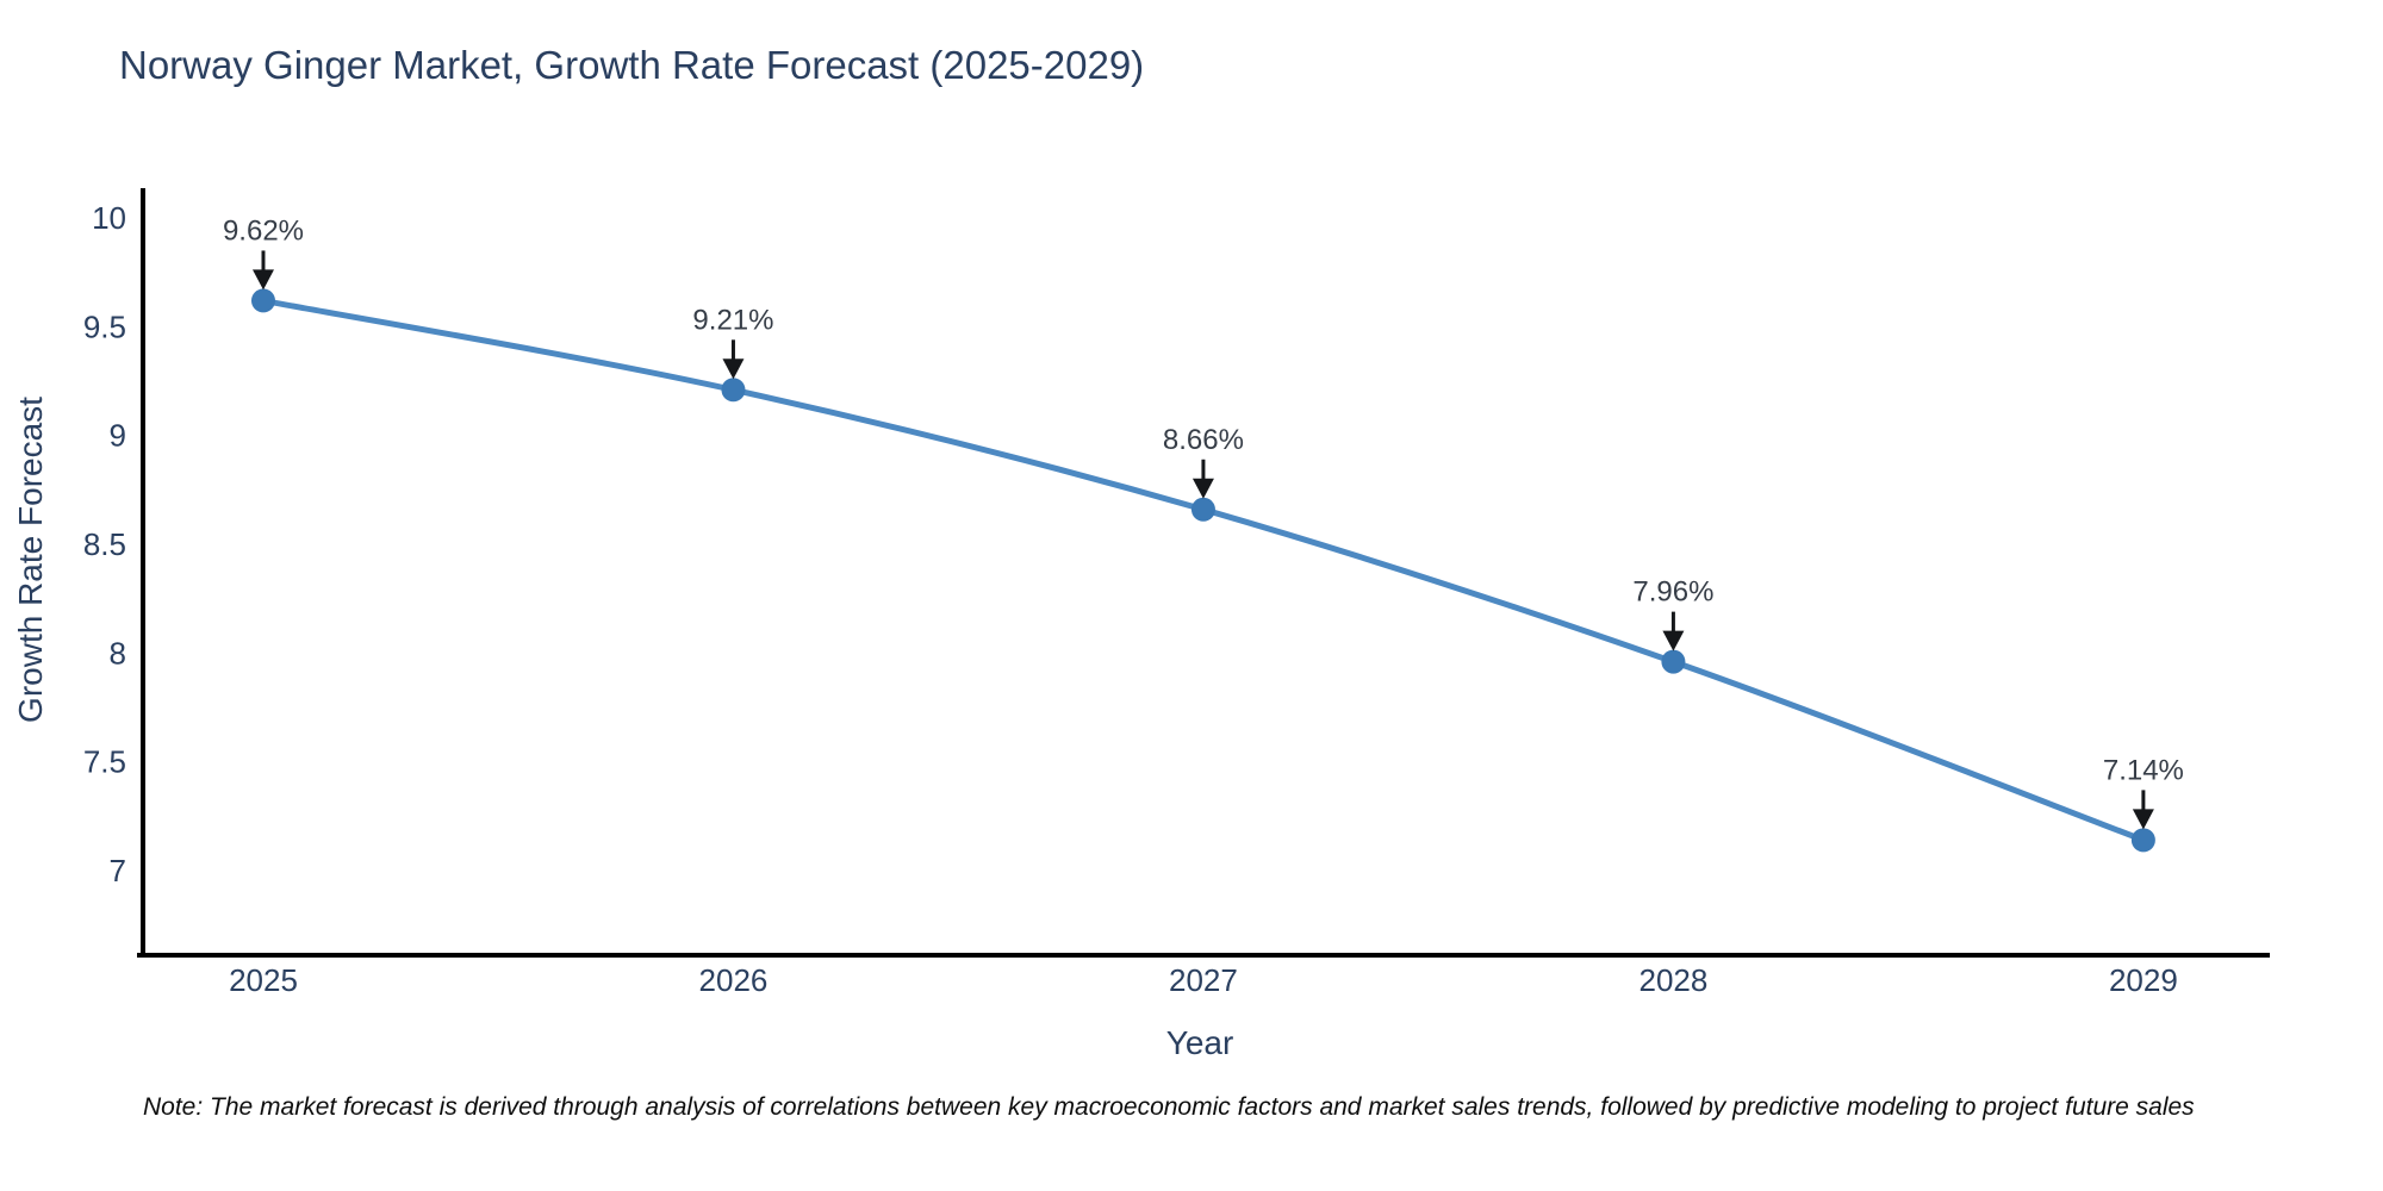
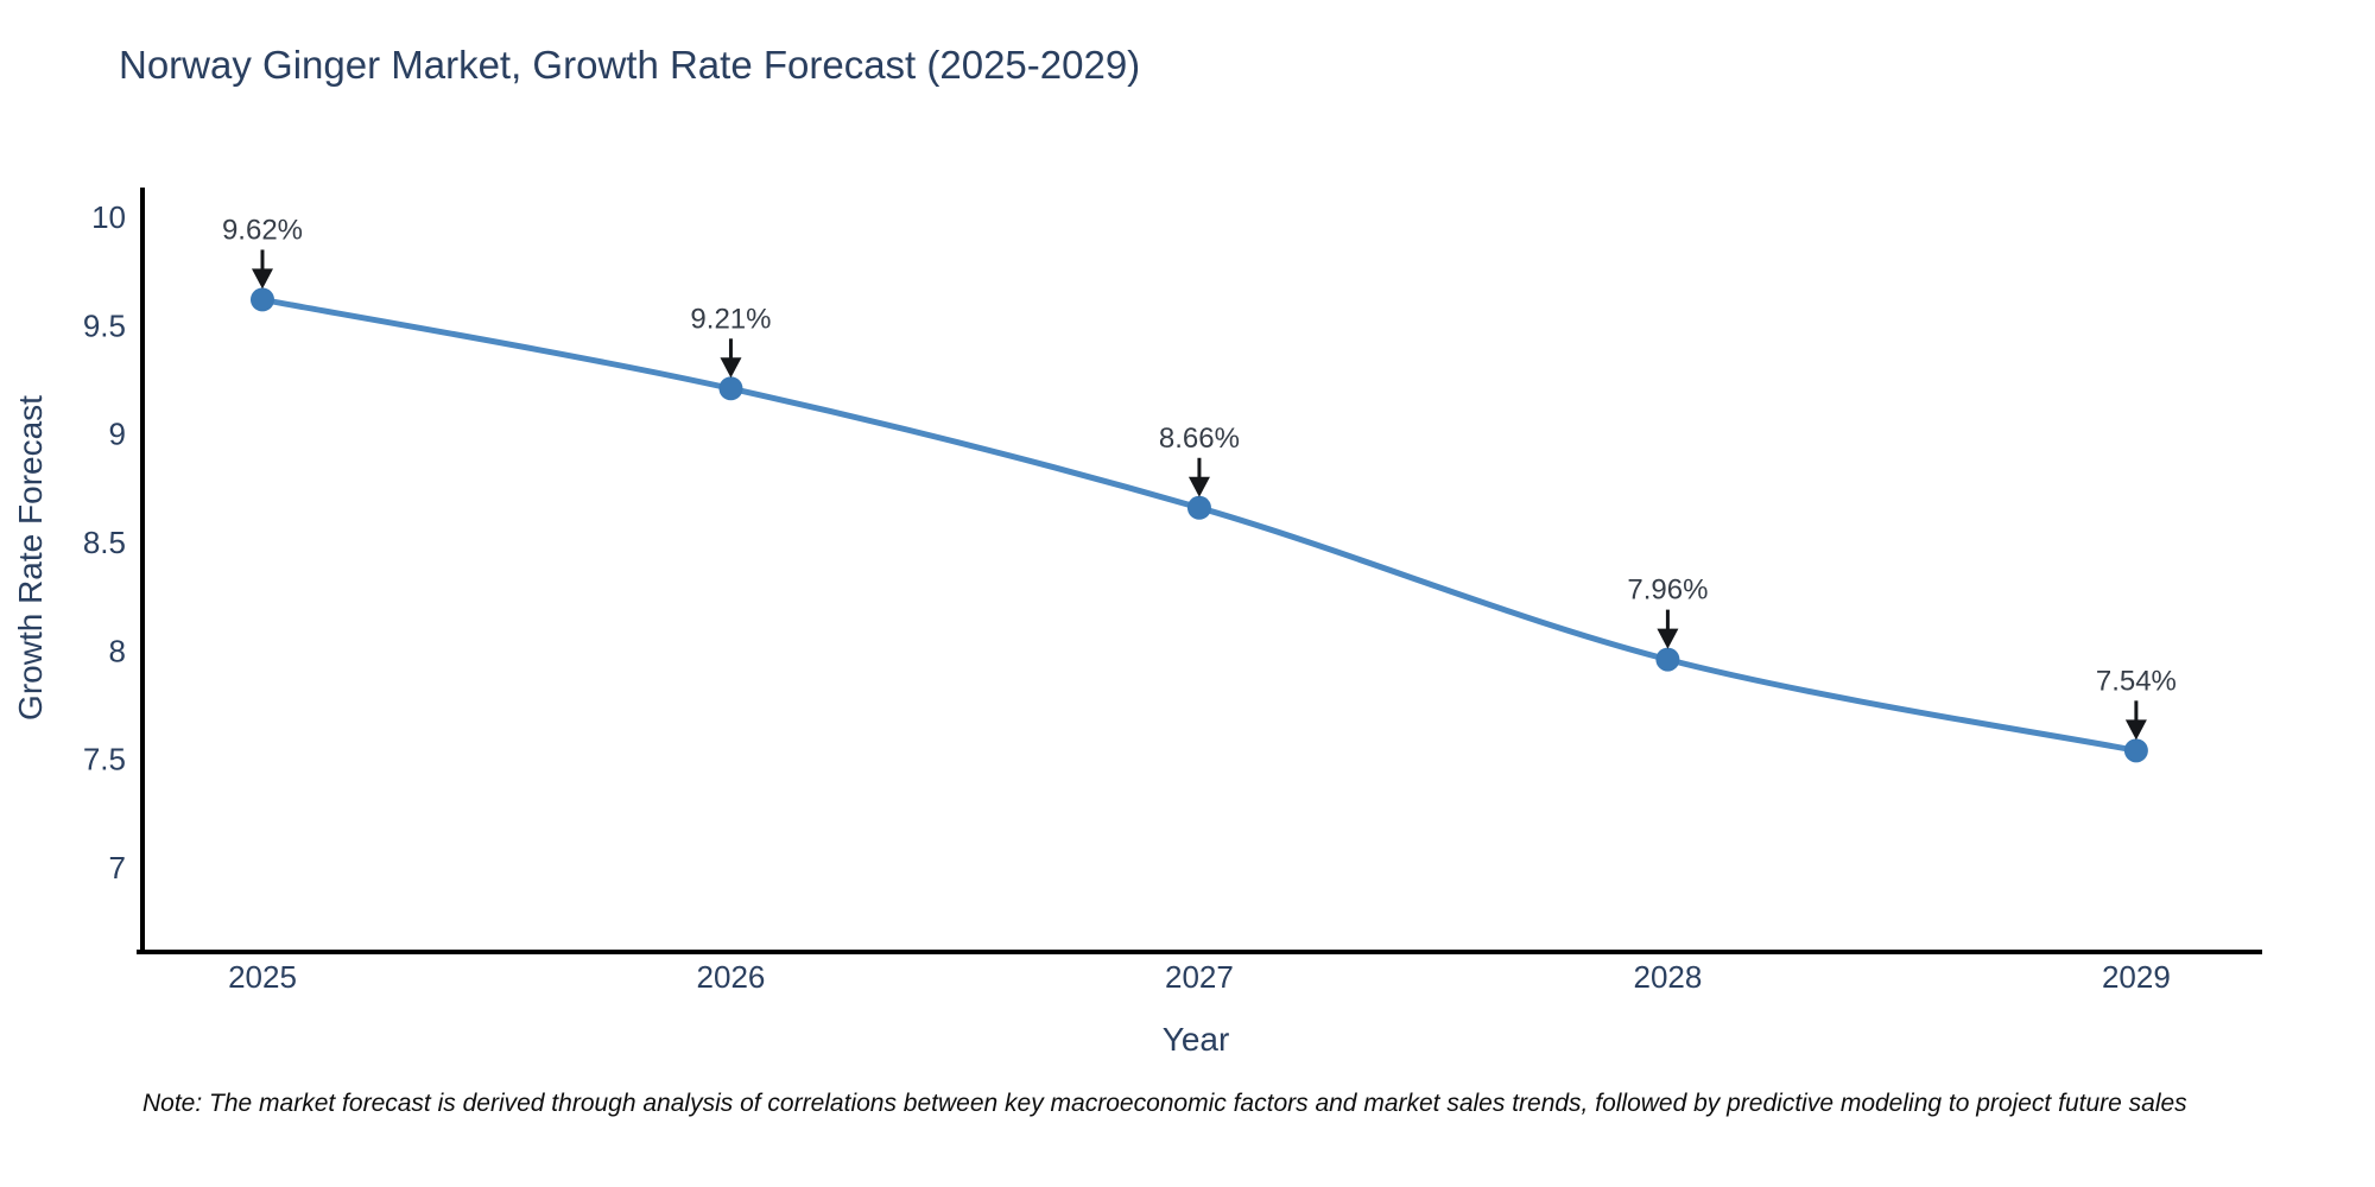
2029: 7.14% -> 7.54%
